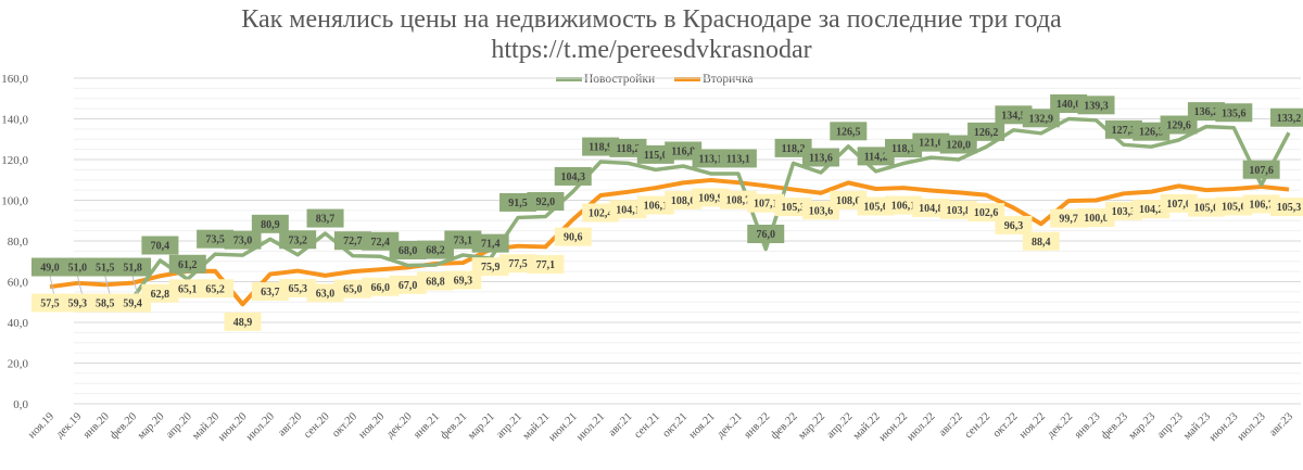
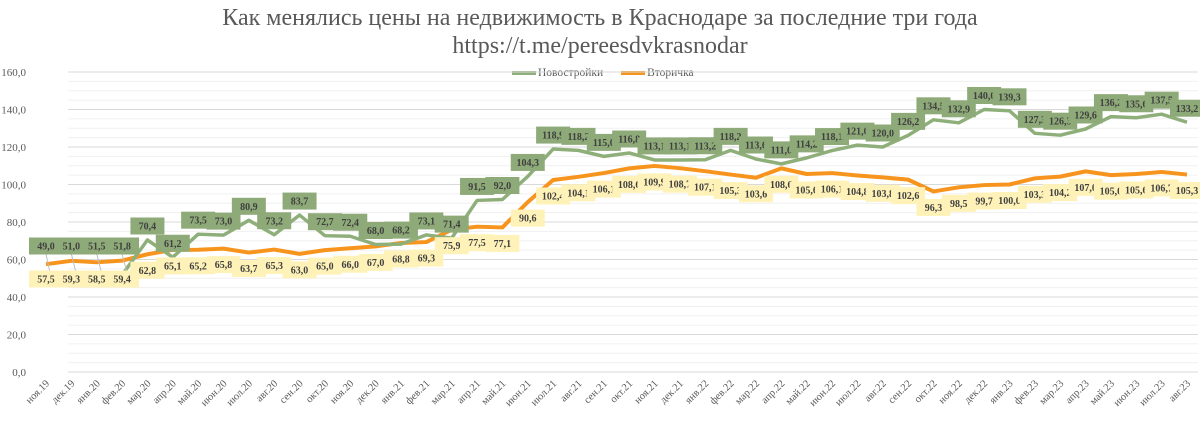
Вторичка/июн.20: 48,9 -> 65,8
Новостройки/янв.22: 76,0 -> 113,2
Новостройки/апр.22: 126,5 -> 111,0
Вторичка/ноя.22: 88,4 -> 98,5
Новостройки/июл.23: 107,6 -> 137,5
